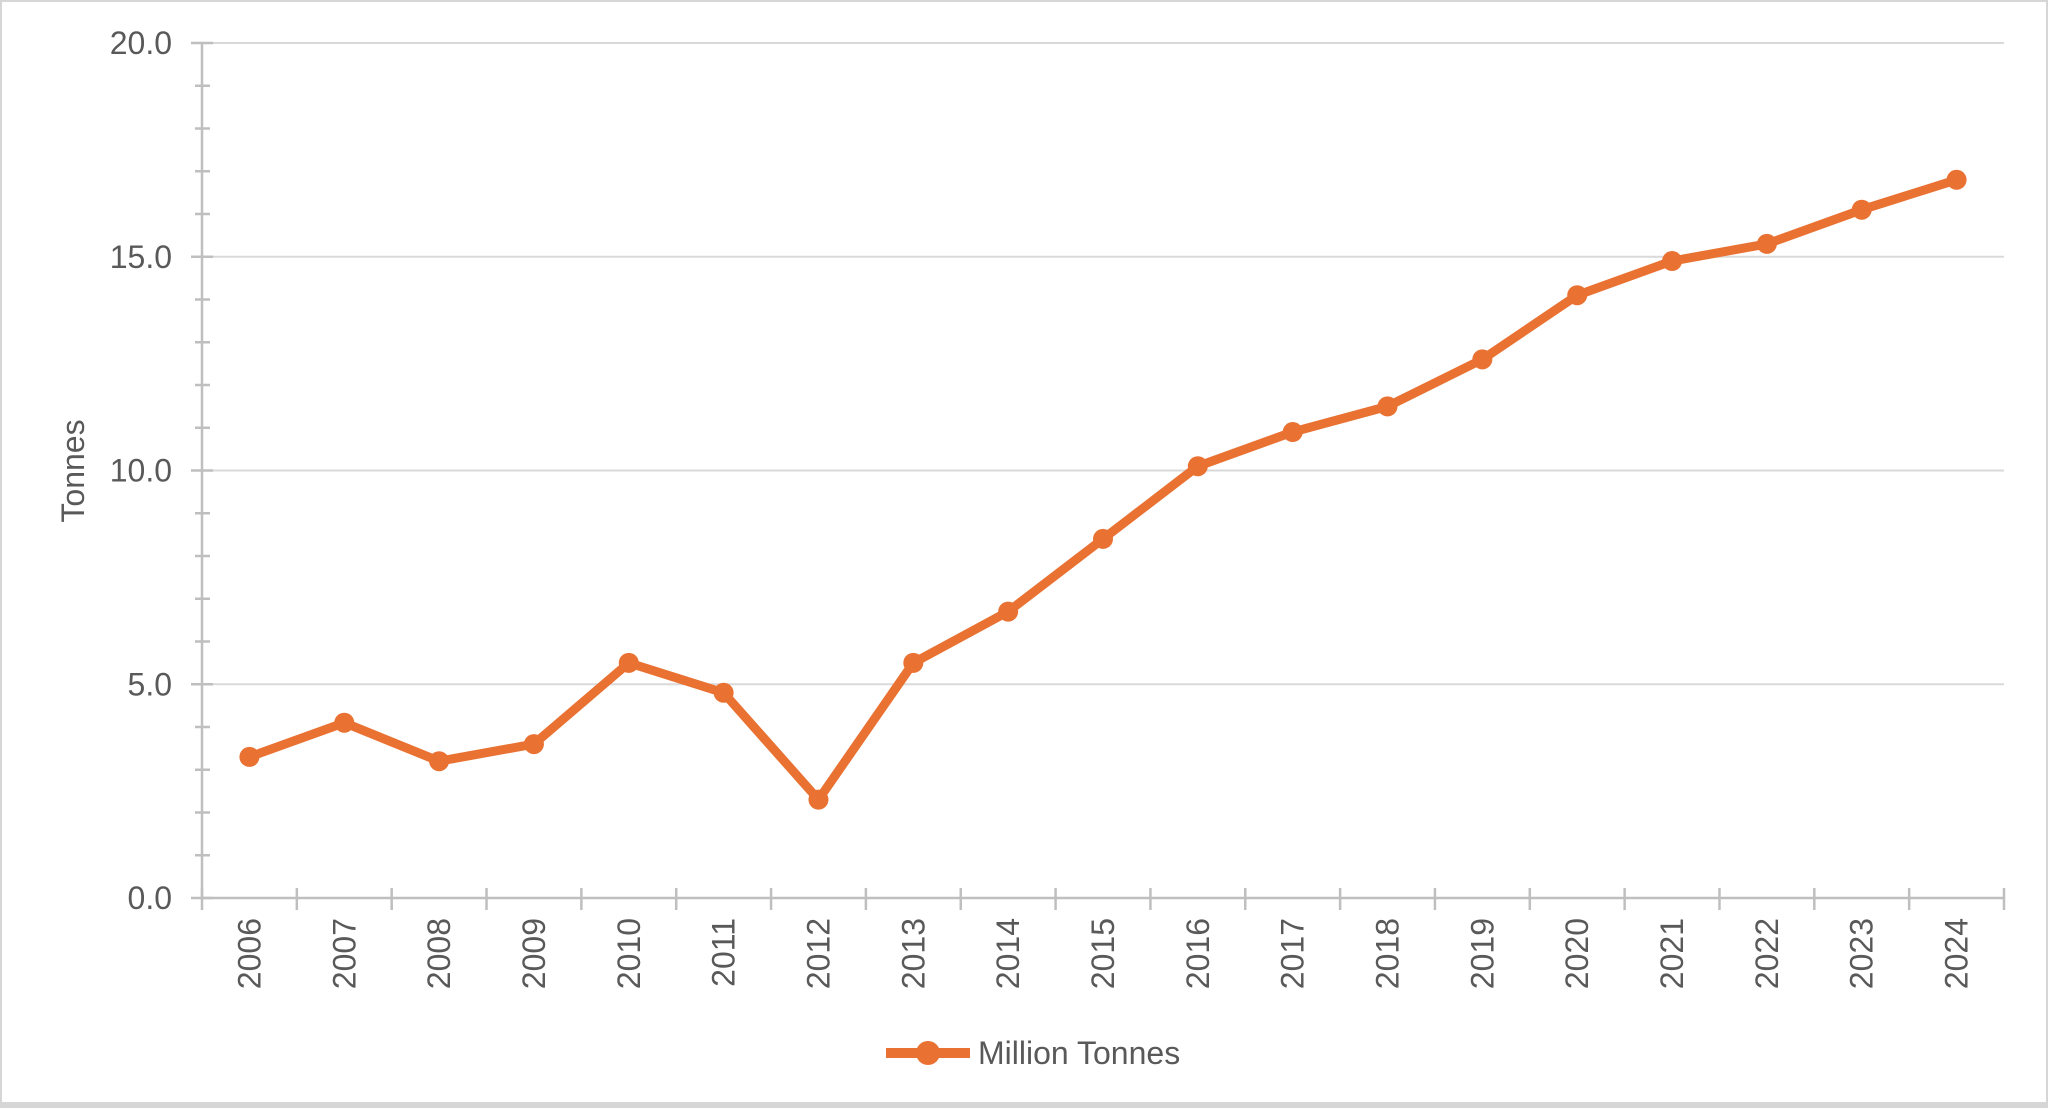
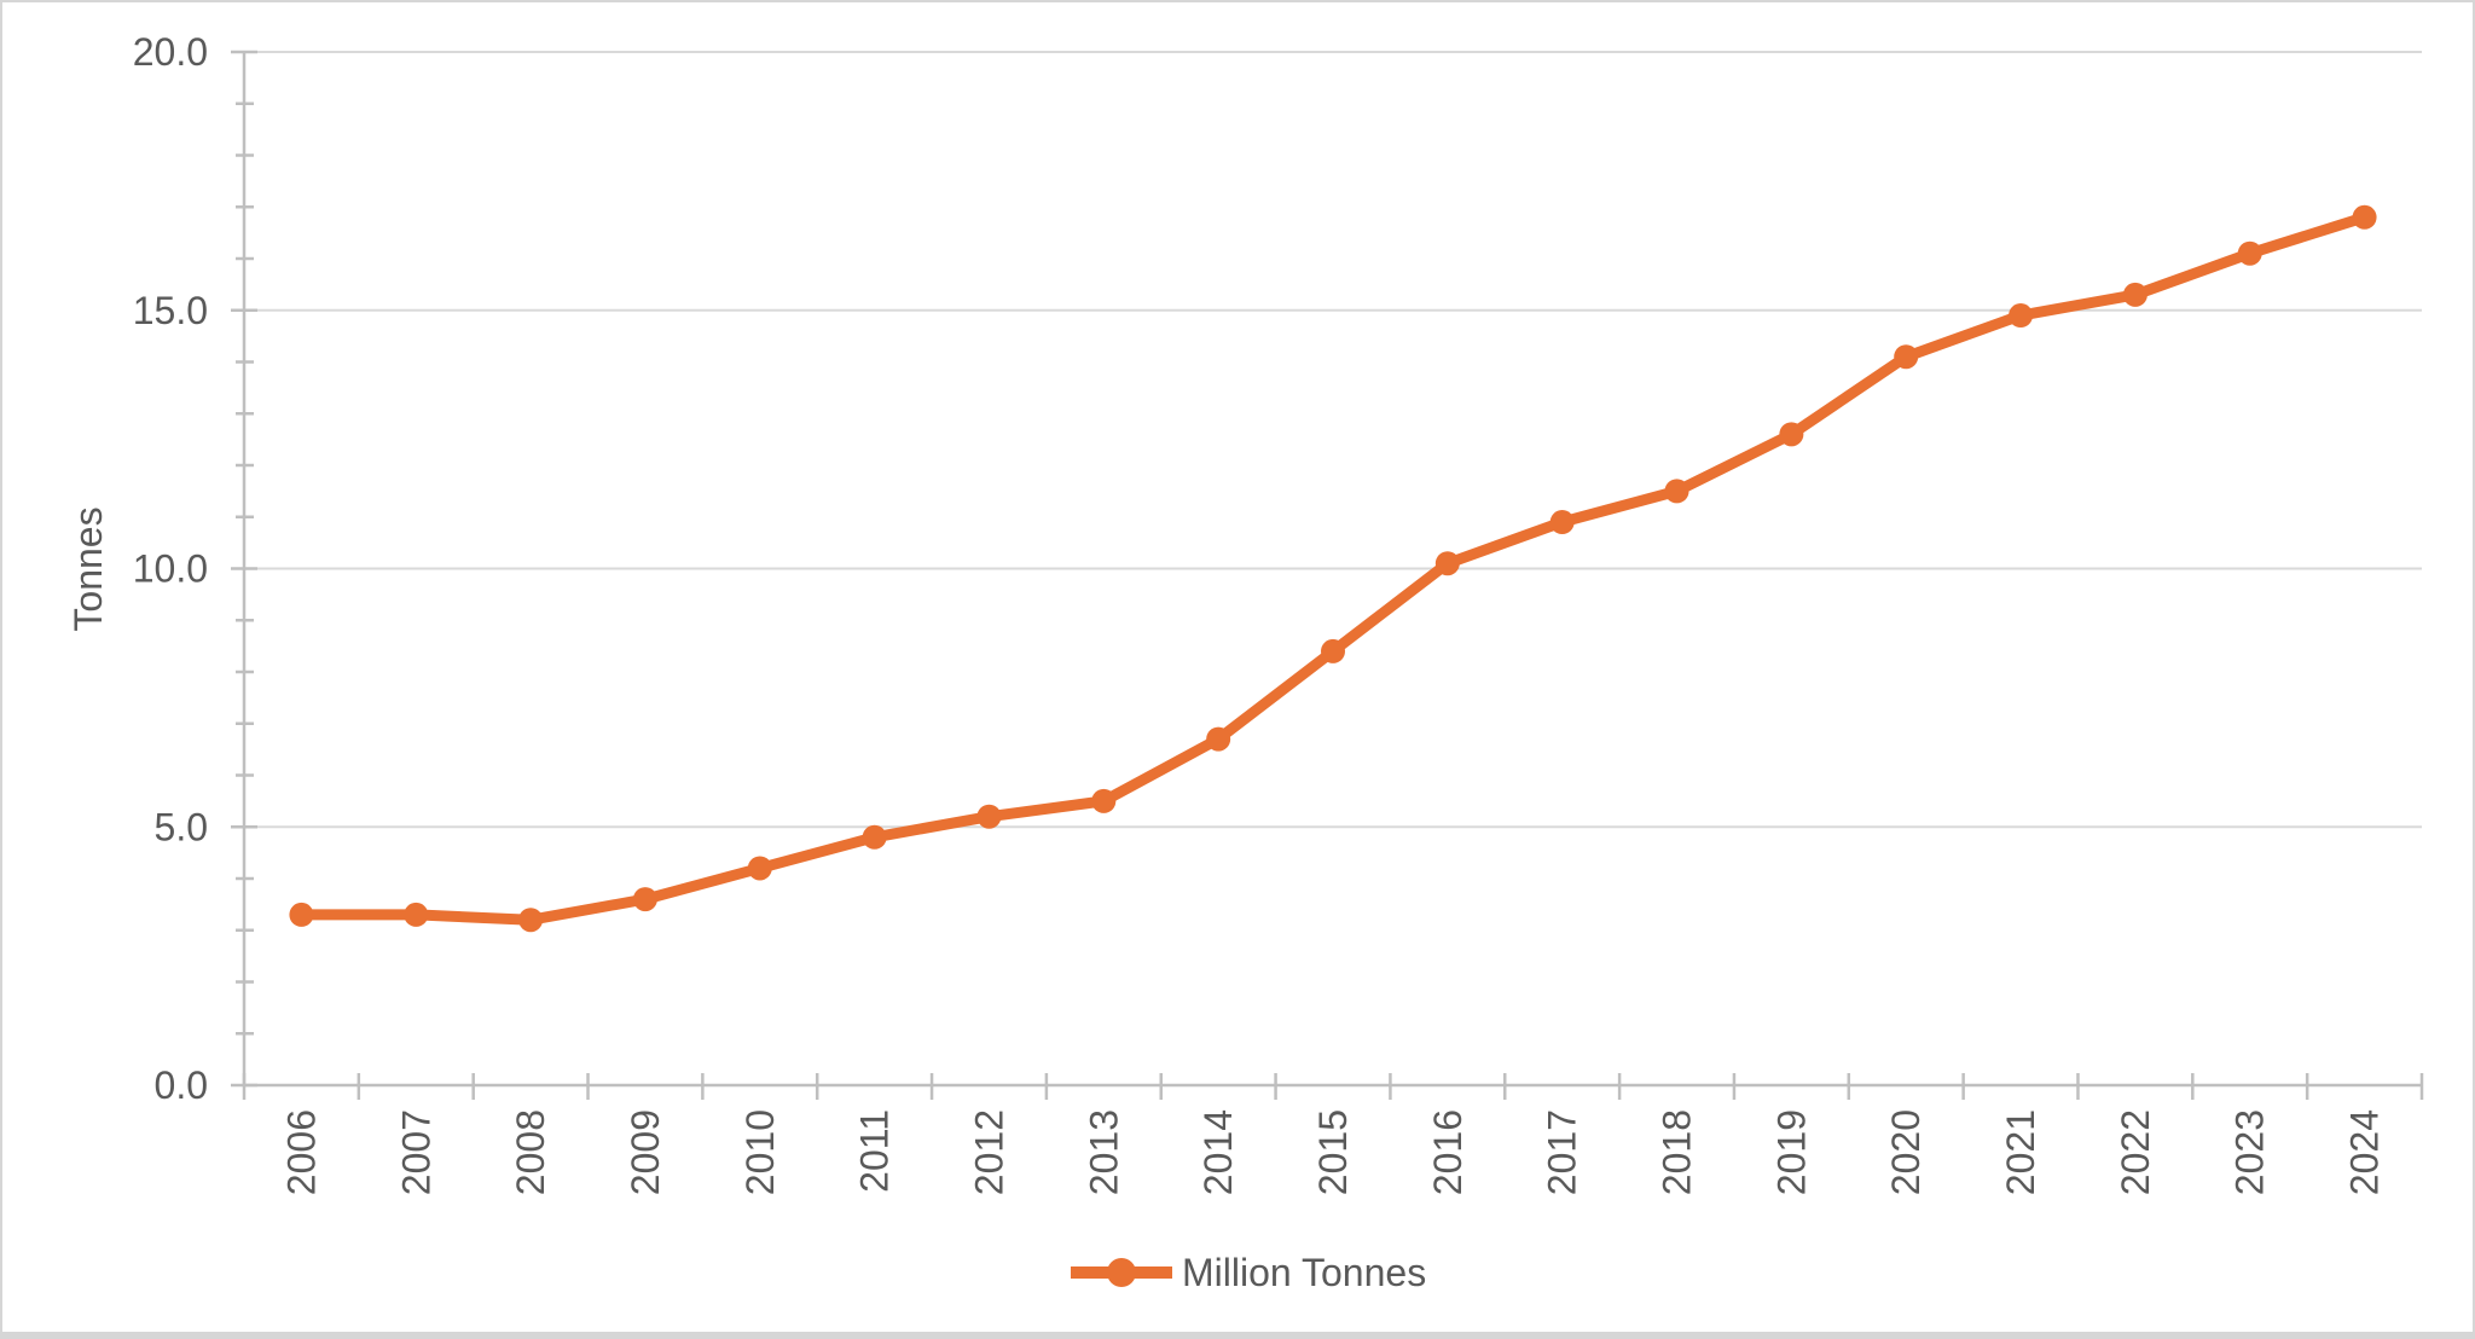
2007: 4.1 -> 3.3
2010: 5.5 -> 4.2
2012: 2.3 -> 5.2
